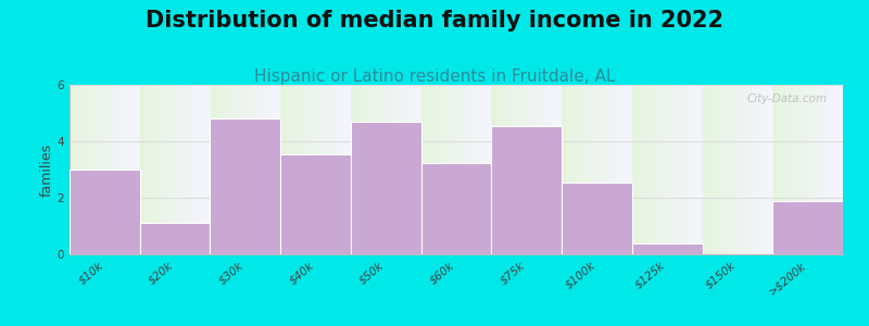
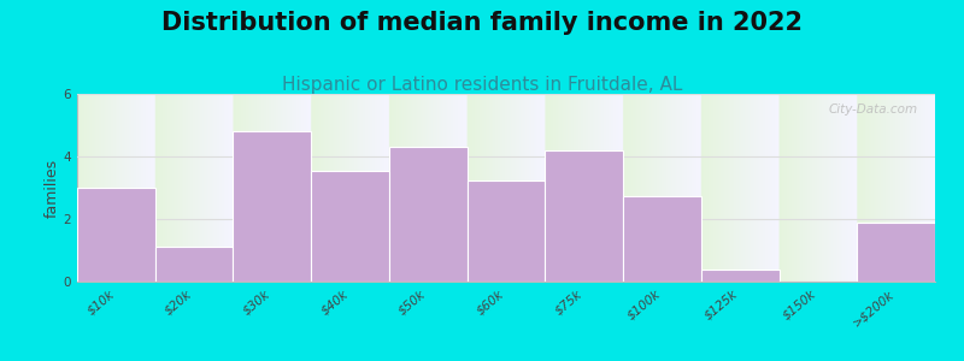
$50k: 4.70 -> 4.30
$75k: 4.55 -> 4.20
$100k: 2.55 -> 2.75
